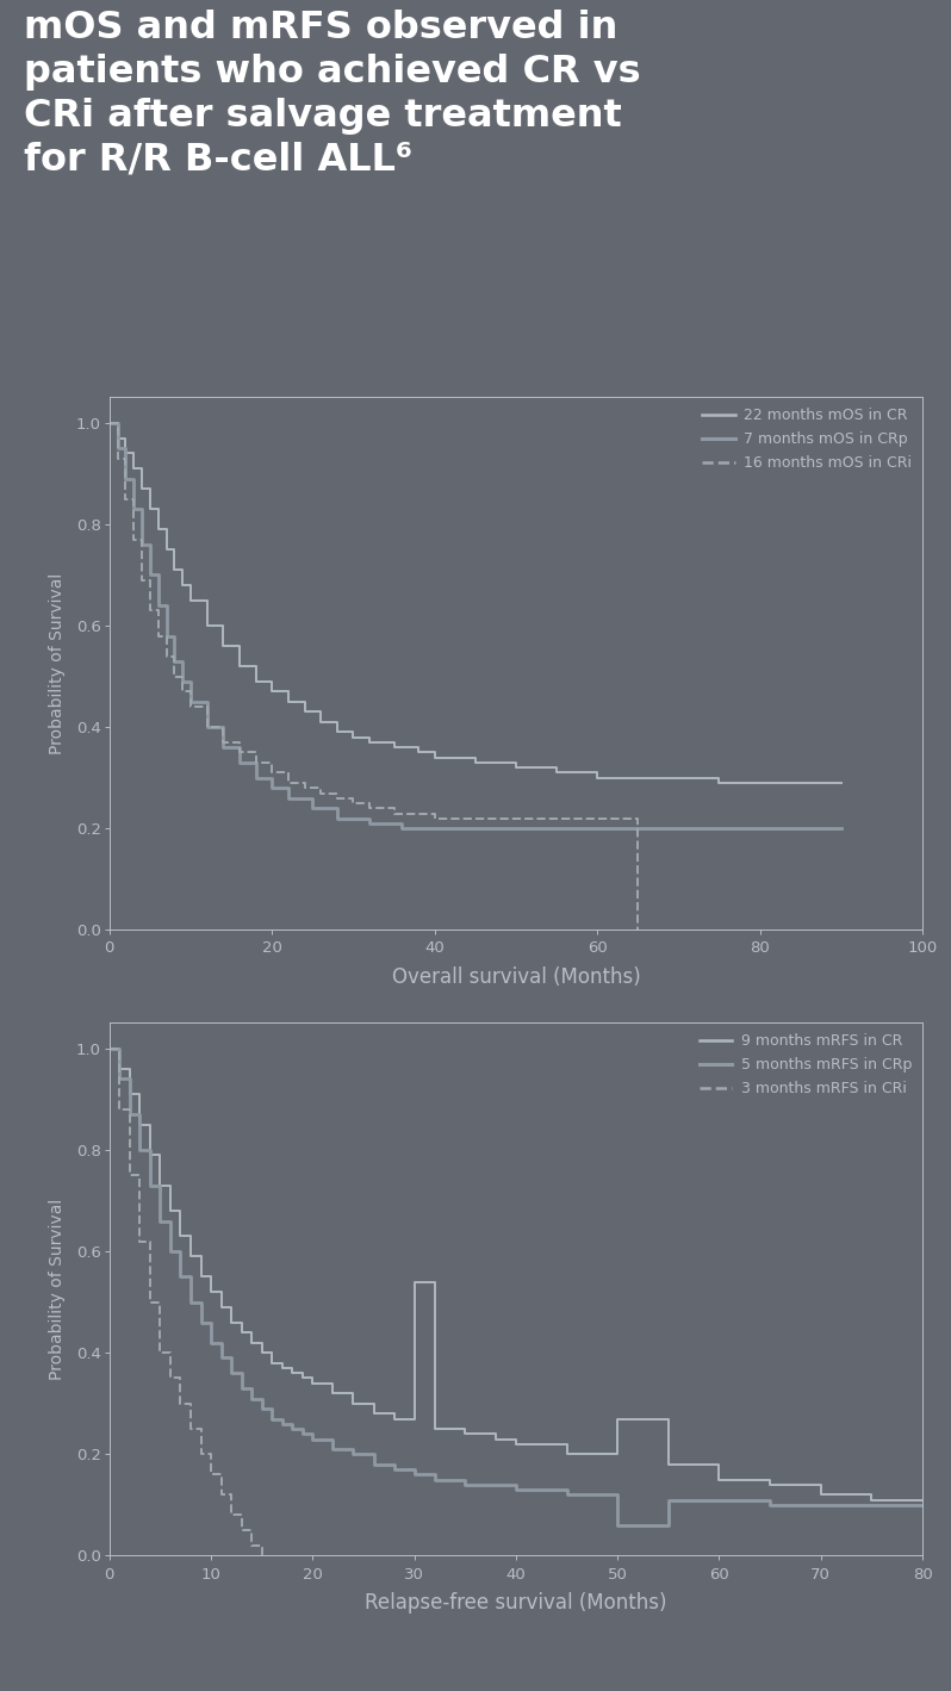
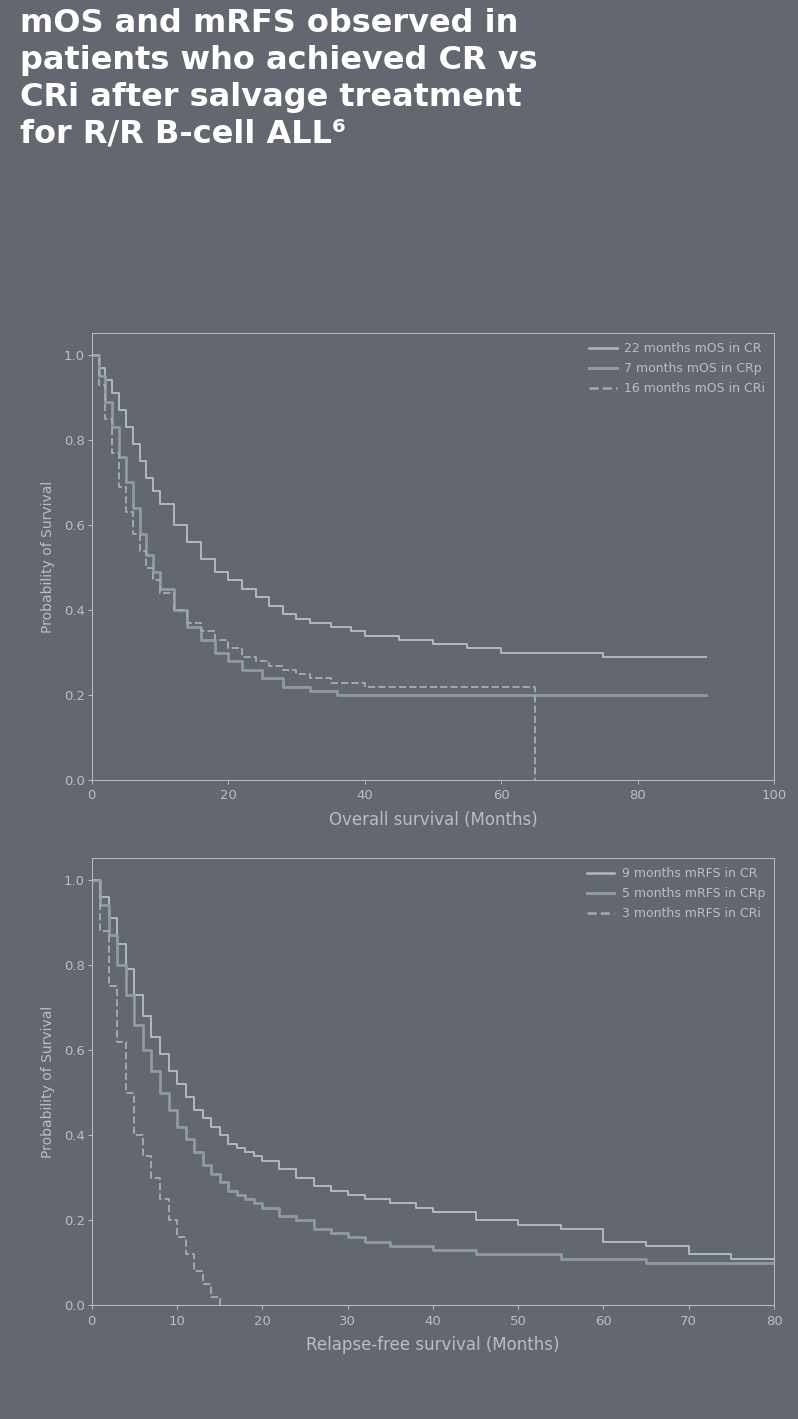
9 months mRFS in CR/30: 0.54 -> 0.26
9 months mRFS in CR/50: 0.27 -> 0.19
5 months mRFS in CRp/50: 0.06 -> 0.12
